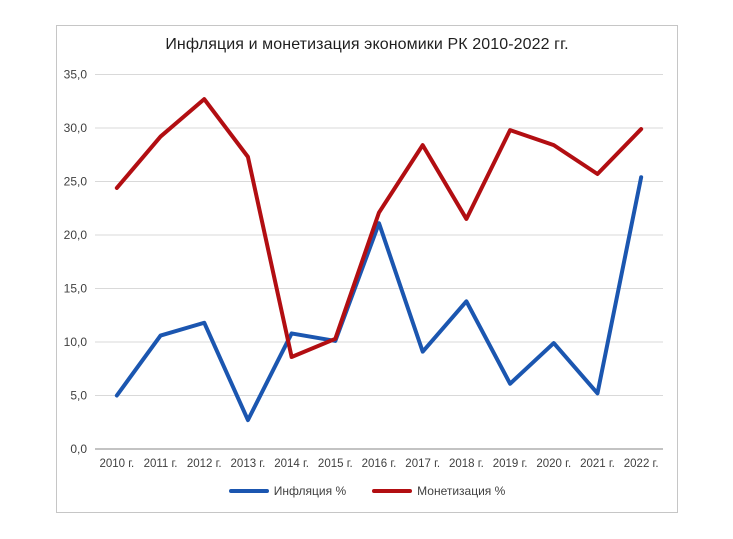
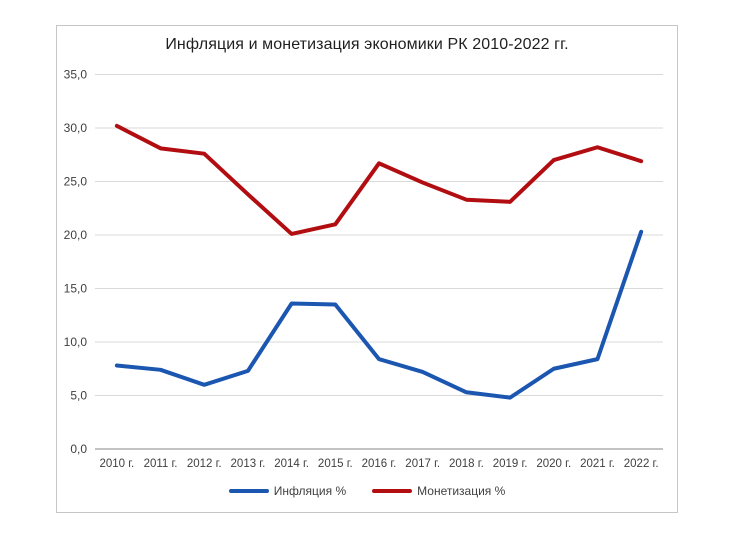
Инфляция %/2010 г.: 5,0 -> 7,8
Монетизация %/2010 г.: 24,4 -> 30,2
Инфляция %/2011 г.: 10,6 -> 7,4
Монетизация %/2011 г.: 29,2 -> 28,1
Инфляция %/2012 г.: 11,8 -> 6,0
Монетизация %/2012 г.: 32,7 -> 27,6
Инфляция %/2013 г.: 2,7 -> 7,3
Монетизация %/2013 г.: 27,3 -> 23,8
Инфляция %/2014 г.: 10,8 -> 13,6
Монетизация %/2014 г.: 8,6 -> 20,1
Инфляция %/2015 г.: 10,1 -> 13,5
Монетизация %/2015 г.: 10,3 -> 21,0
Инфляция %/2016 г.: 21,1 -> 8,4
Монетизация %/2016 г.: 22,1 -> 26,7
Инфляция %/2017 г.: 9,1 -> 7,2
Монетизация %/2017 г.: 28,4 -> 24,9
Инфляция %/2018 г.: 13,8 -> 5,3
Монетизация %/2018 г.: 21,5 -> 23,3
Инфляция %/2019 г.: 6,1 -> 4,8
Монетизация %/2019 г.: 29,8 -> 23,1
Инфляция %/2020 г.: 9,9 -> 7,5
Монетизация %/2020 г.: 28,4 -> 27,0
Инфляция %/2021 г.: 5,2 -> 8,4
Монетизация %/2021 г.: 25,7 -> 28,2
Инфляция %/2022 г.: 25,4 -> 20,3
Монетизация %/2022 г.: 29,9 -> 26,9
